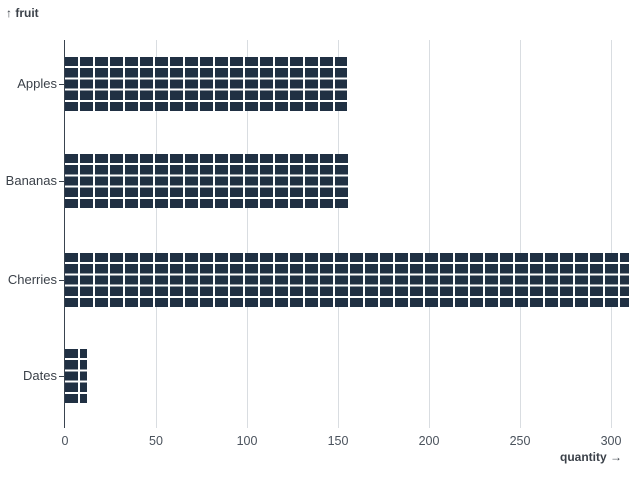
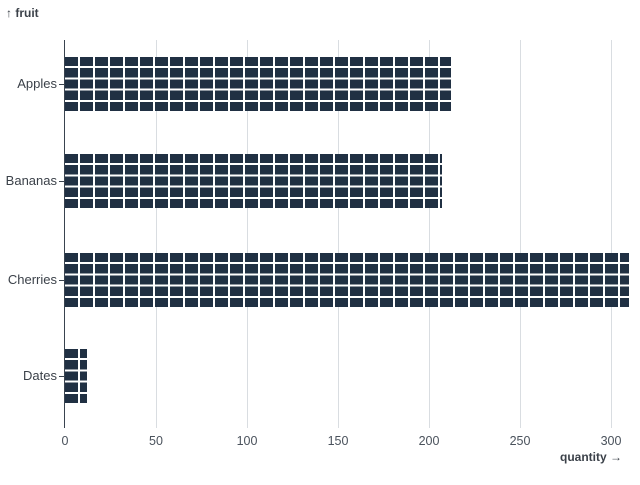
Apples: 155 -> 212
Bananas: 156 -> 207
